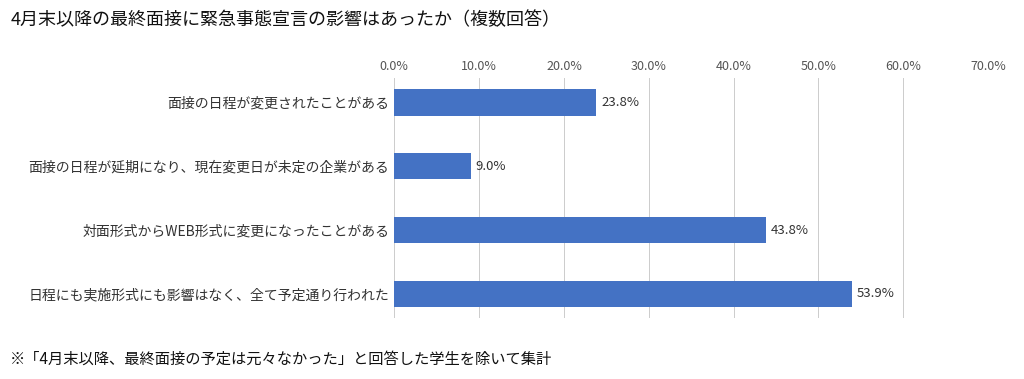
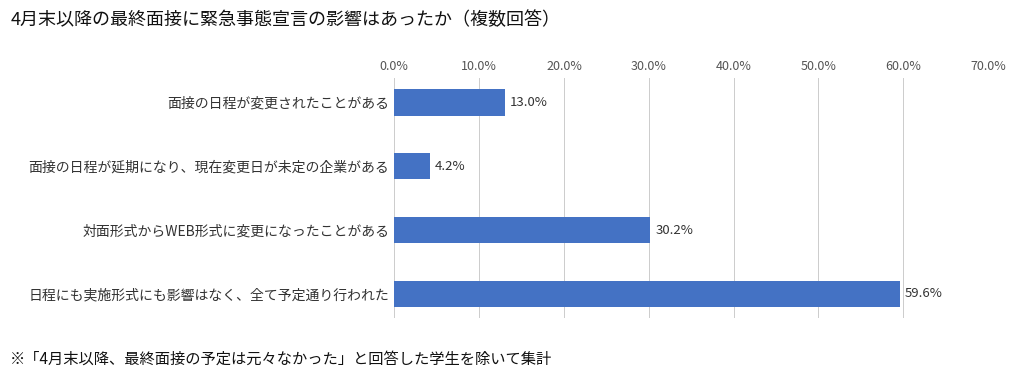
面接の日程が変更されたことがある: 23.8% -> 13.0%
面接の日程が延期になり、現在変更日が未定の企業がある: 9.0% -> 4.2%
対面形式からWEB形式に変更になったことがある: 43.8% -> 30.2%
日程にも実施形式にも影響はなく、全て予定通り行われた: 53.9% -> 59.6%
